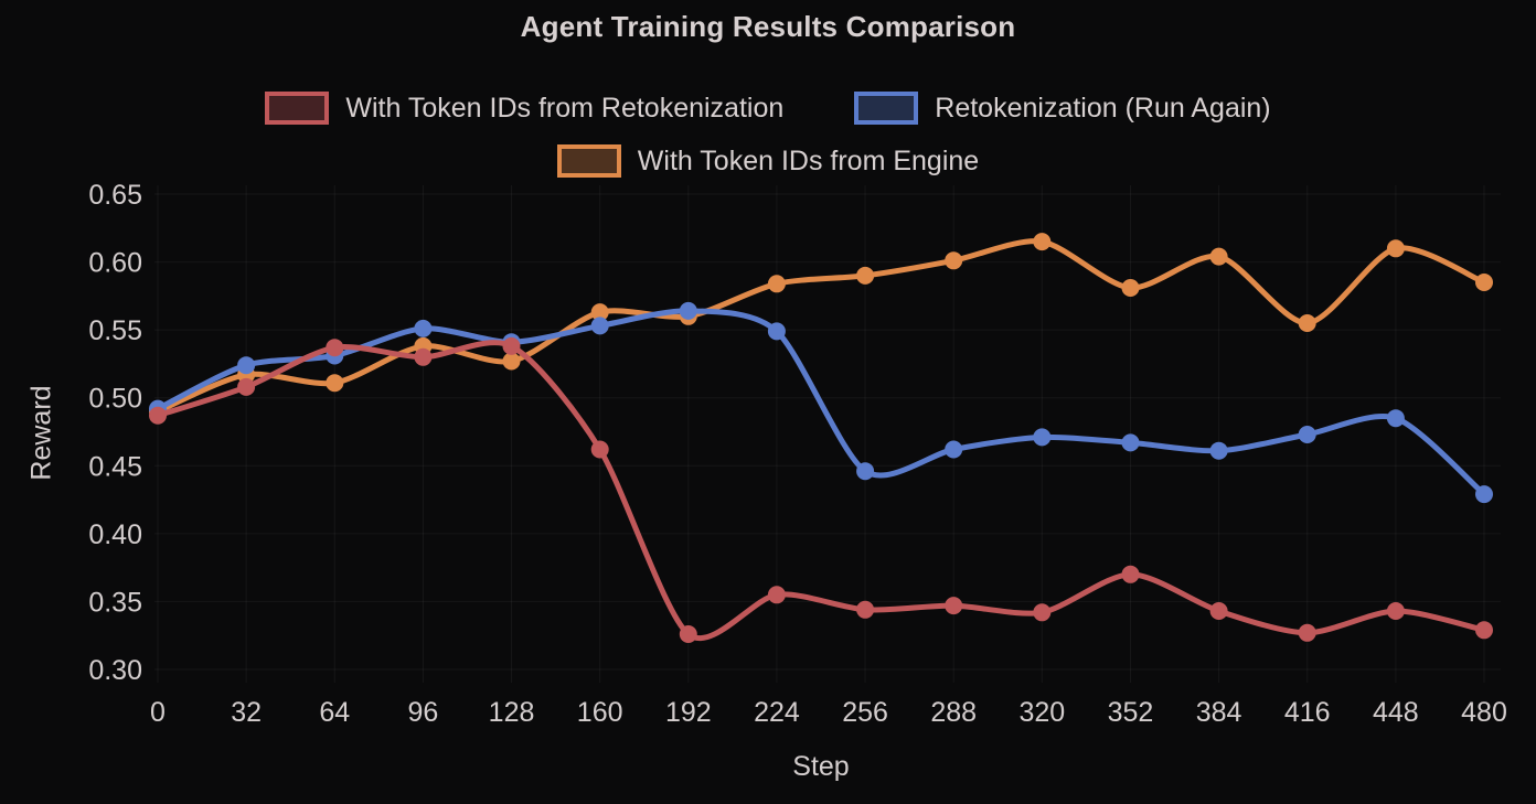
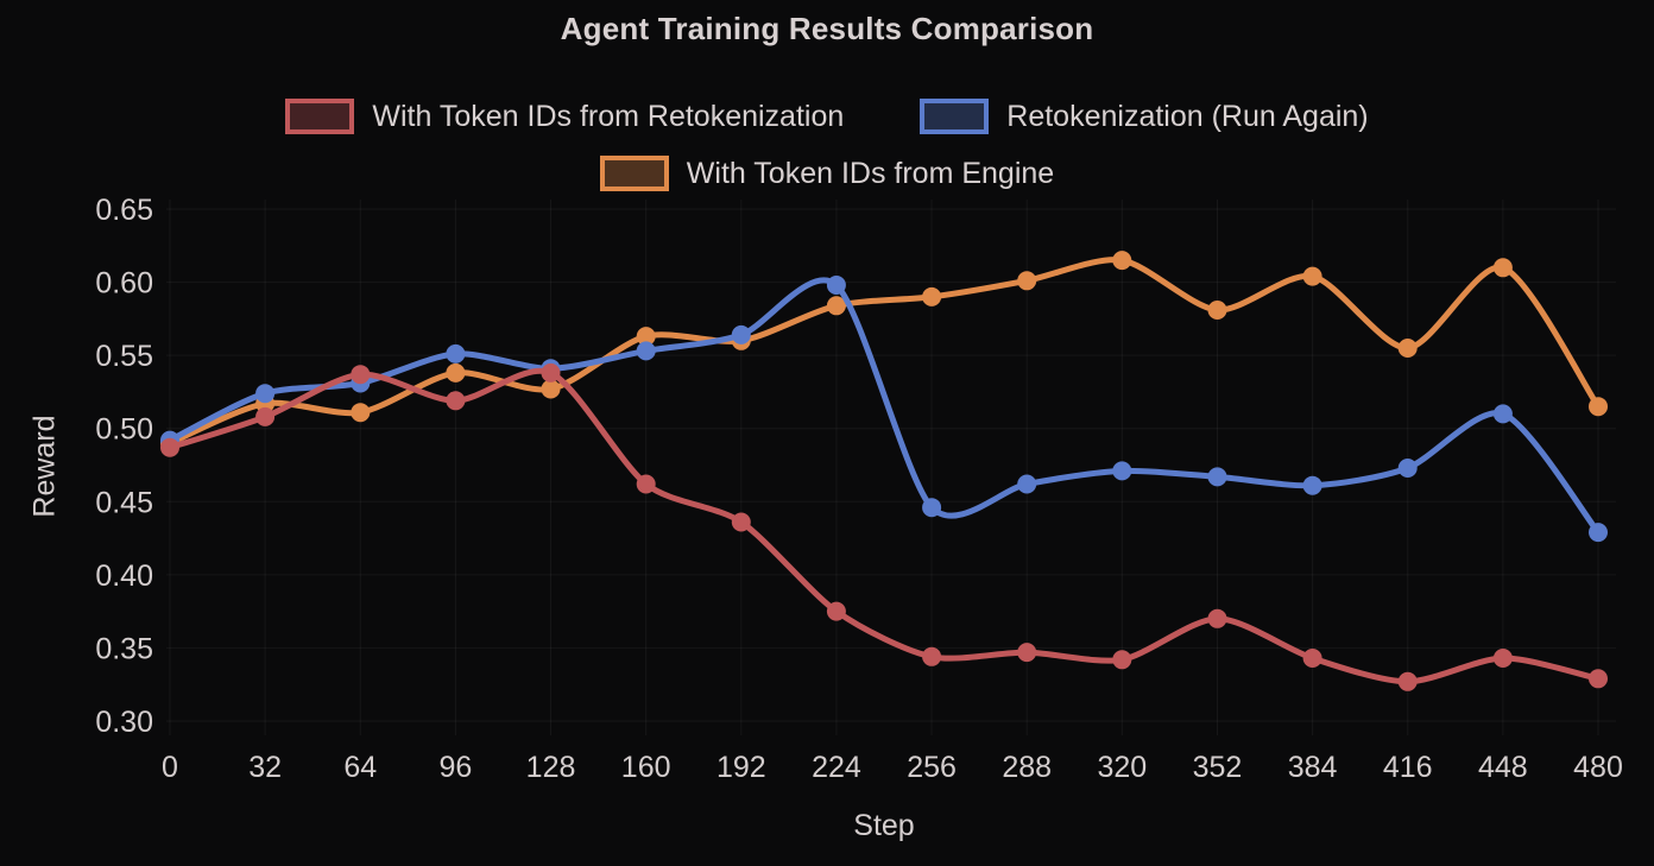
With Token IDs from Retokenization/96: 0.530 -> 0.519
With Token IDs from Retokenization/192: 0.326 -> 0.436
With Token IDs from Retokenization/224: 0.355 -> 0.375
Retokenization (Run Again)/224: 0.549 -> 0.598
Retokenization (Run Again)/448: 0.485 -> 0.510
With Token IDs from Engine/480: 0.585 -> 0.515
